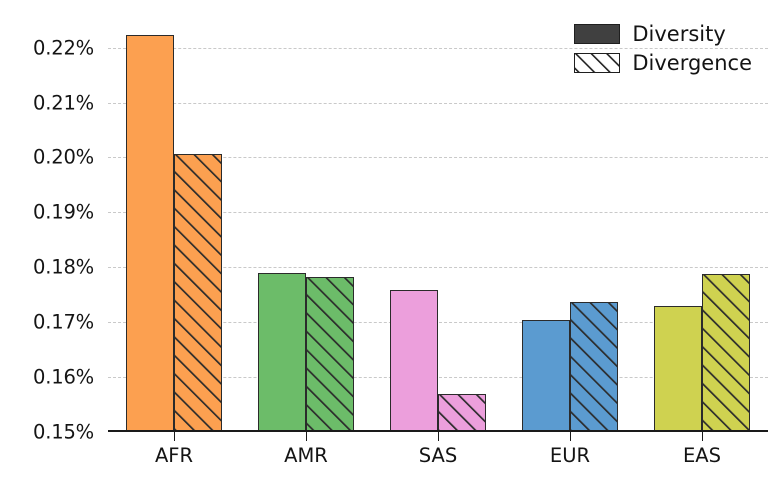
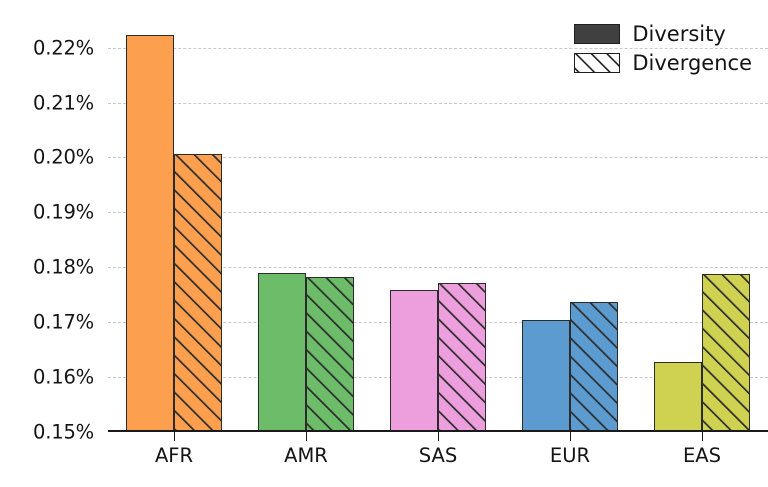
Divergence/SAS: 0.157% -> 0.177%
Diversity/EAS: 0.173% -> 0.163%
